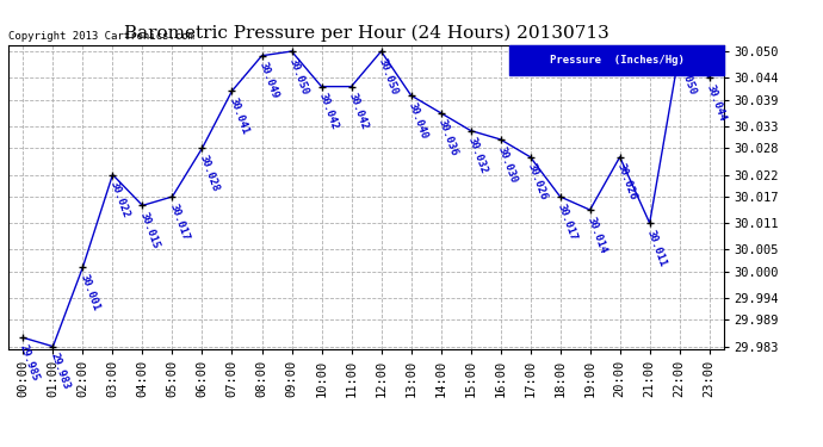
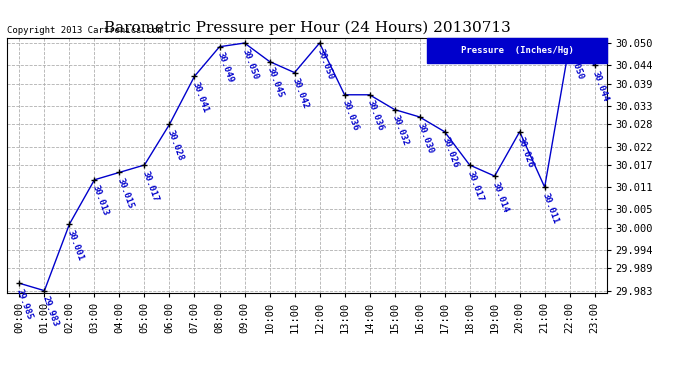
03:00: 30.022 -> 30.013
10:00: 30.042 -> 30.045
13:00: 30.040 -> 30.036
